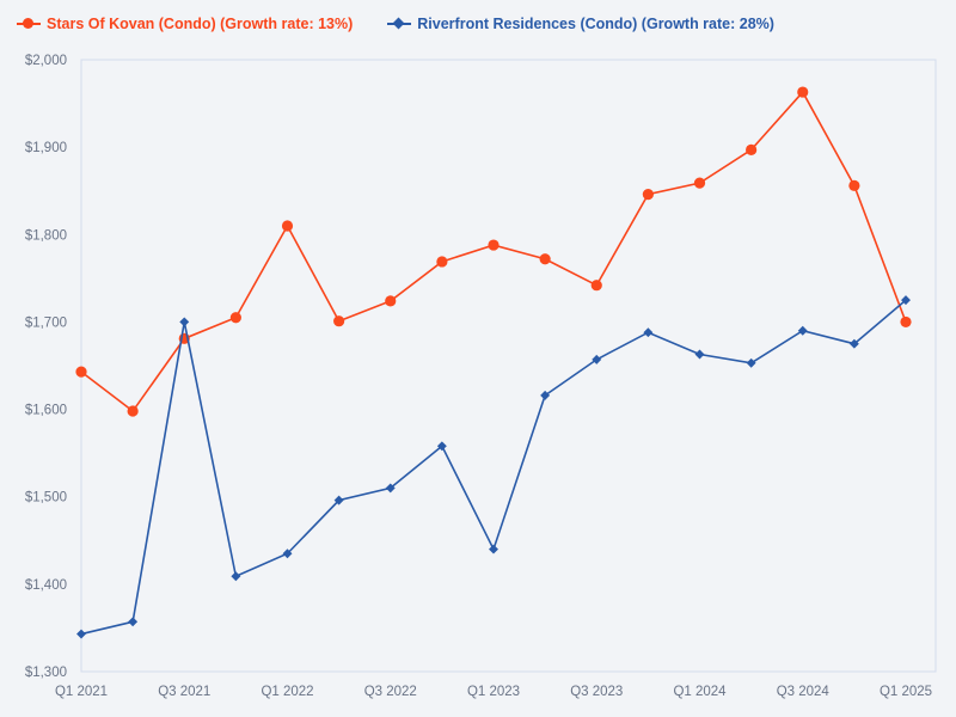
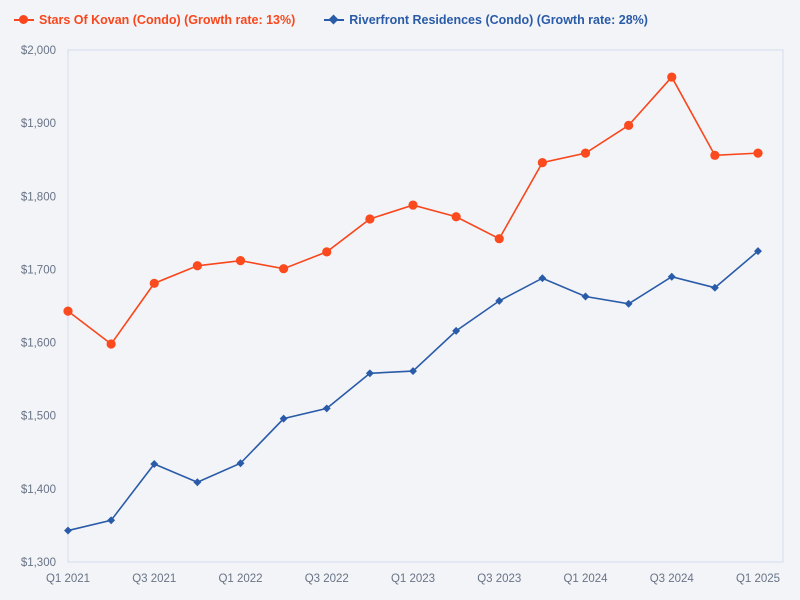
Riverfront Residences (Condo) (Growth rate: 28%)/Q3 2021: $1700 -> $1430
Stars Of Kovan (Condo) (Growth rate: 13%)/Q1 2022: $1810 -> $1710
Riverfront Residences (Condo) (Growth rate: 28%)/Q1 2023: $1440 -> $1560
Stars Of Kovan (Condo) (Growth rate: 13%)/Q1 2025: $1700 -> $1860
